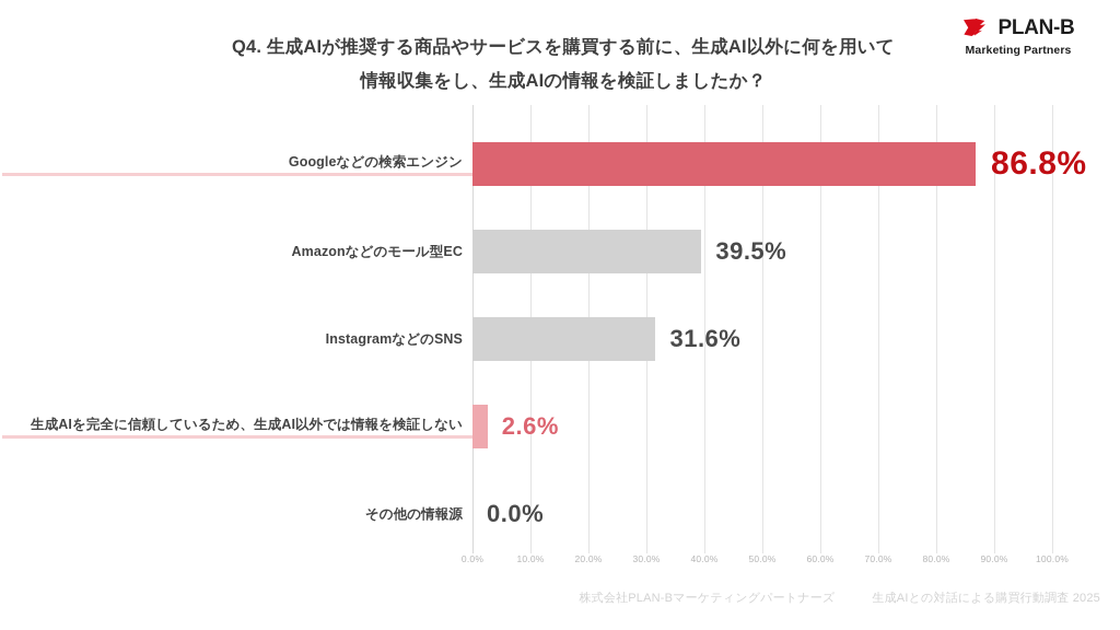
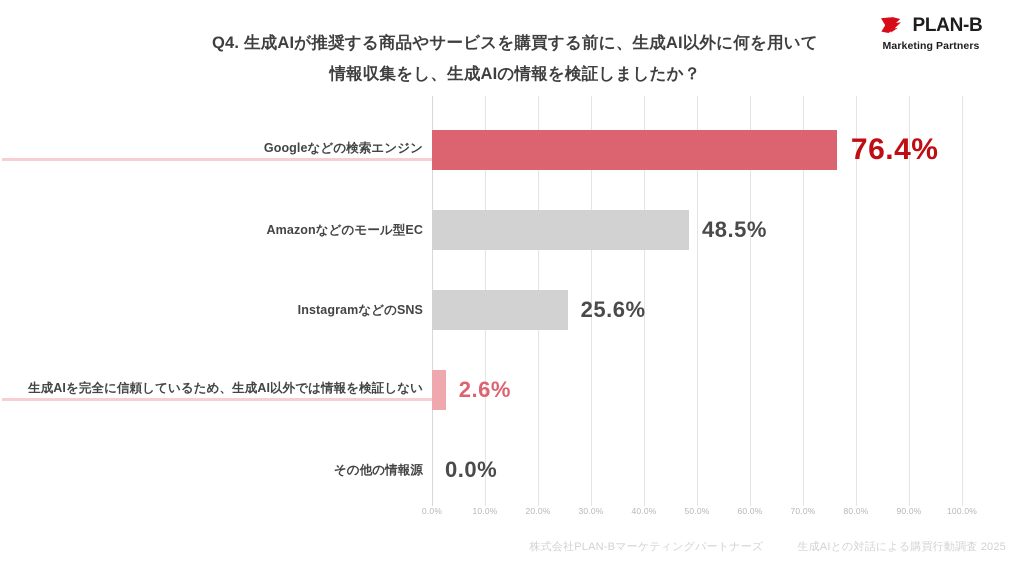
Googleなどの検索エンジン: 86.8% -> 76.4%
Amazonなどのモール型EC: 39.5% -> 48.5%
InstagramなどのSNS: 31.6% -> 25.6%
